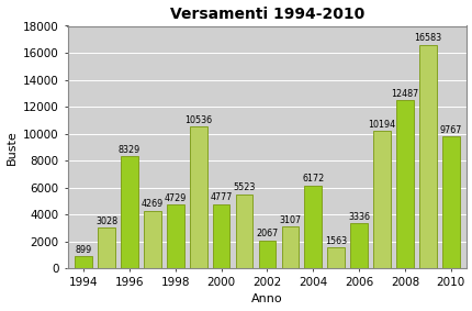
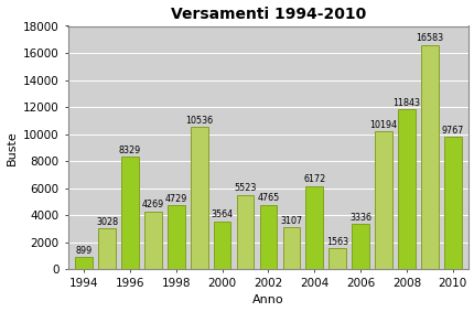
2000: 4777 -> 3564
2002: 2067 -> 4765
2008: 12487 -> 11843
